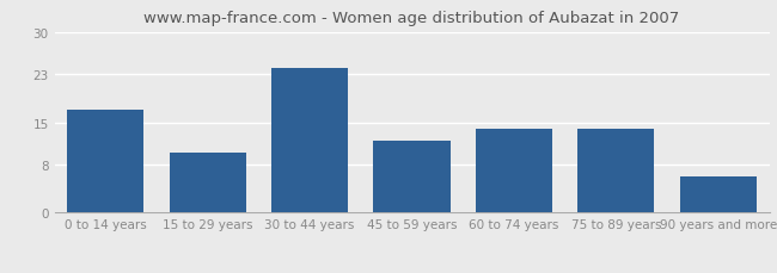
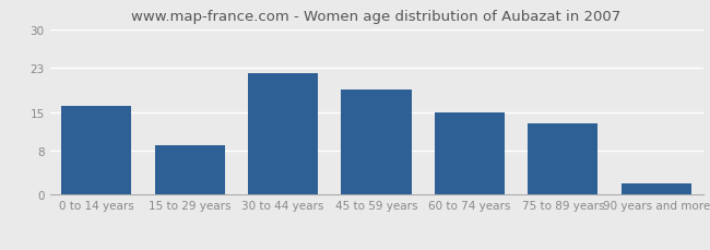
0 to 14 years: 17 -> 16
15 to 29 years: 10 -> 9
30 to 44 years: 24 -> 22
45 to 59 years: 12 -> 19
60 to 74 years: 14 -> 15
75 to 89 years: 14 -> 13
90 years and more: 6 -> 2
